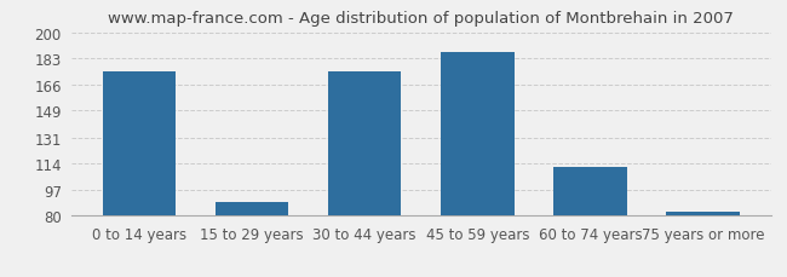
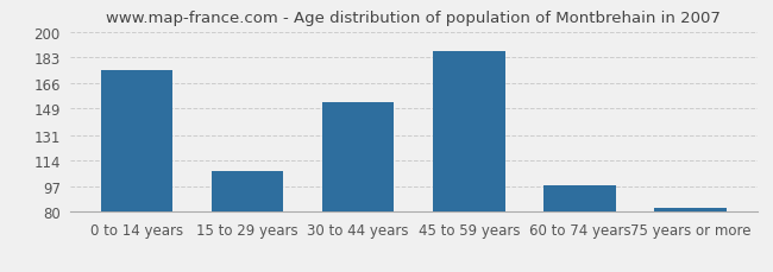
15 to 29 years: 89 -> 107
30 to 44 years: 174 -> 153
60 to 74 years: 112 -> 98
